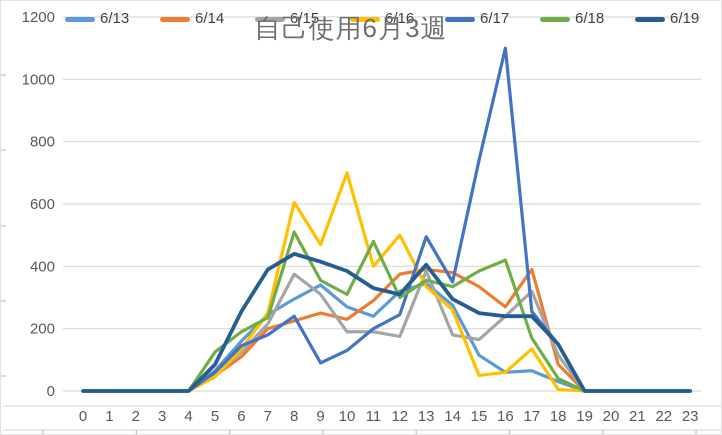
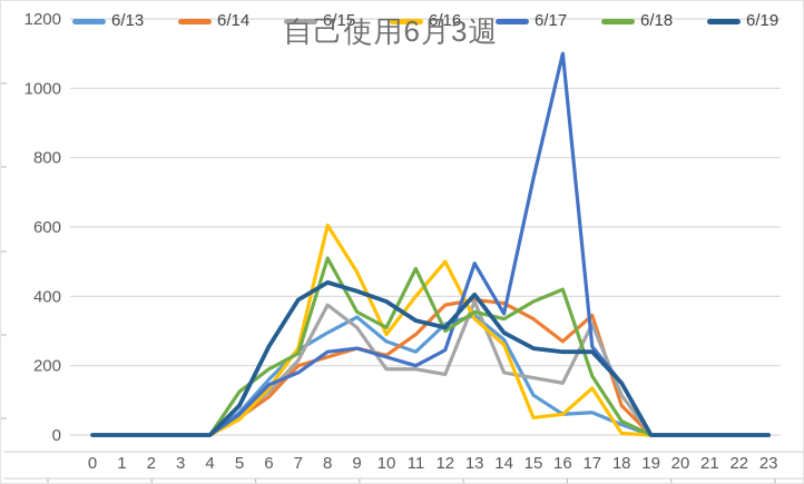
6/17/9: 90 -> 250
6/16/10: 700 -> 290
6/17/10: 130 -> 220
6/15/16: 240 -> 150
6/14/17: 390 -> 340
